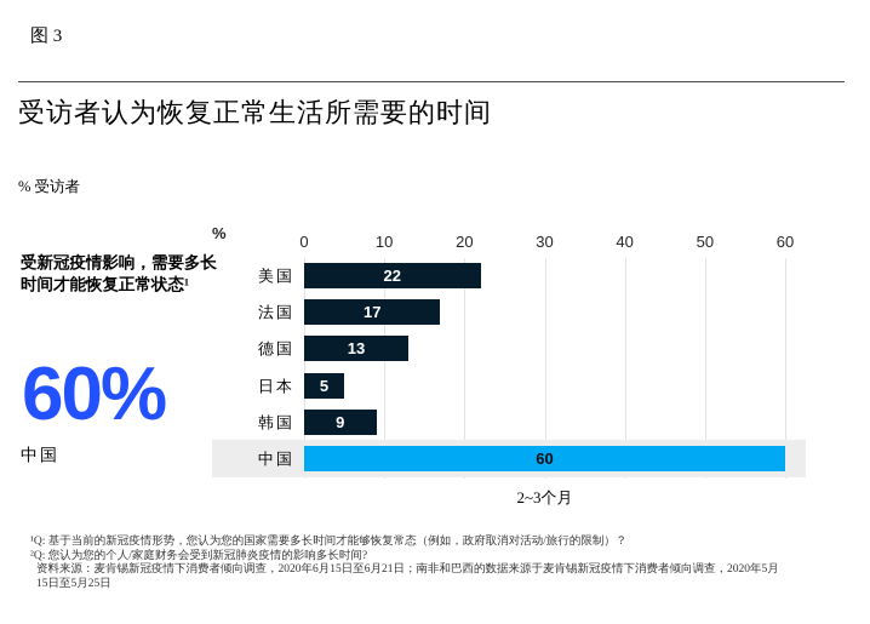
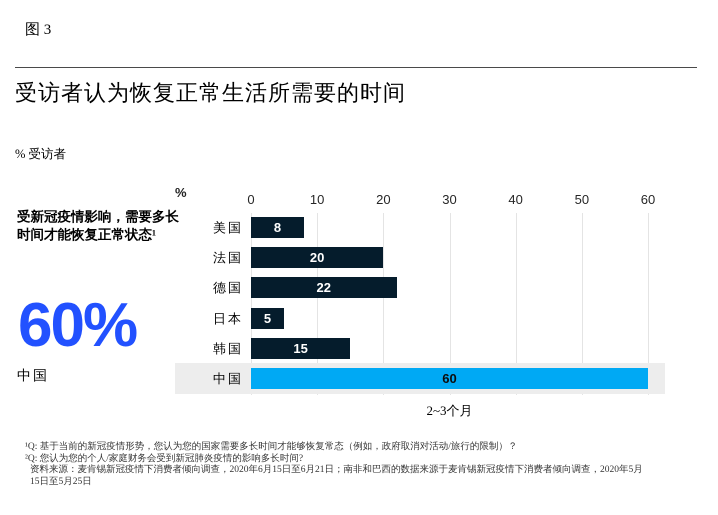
美国: 22 -> 8
法国: 17 -> 20
德国: 13 -> 22
韩国: 9 -> 15
